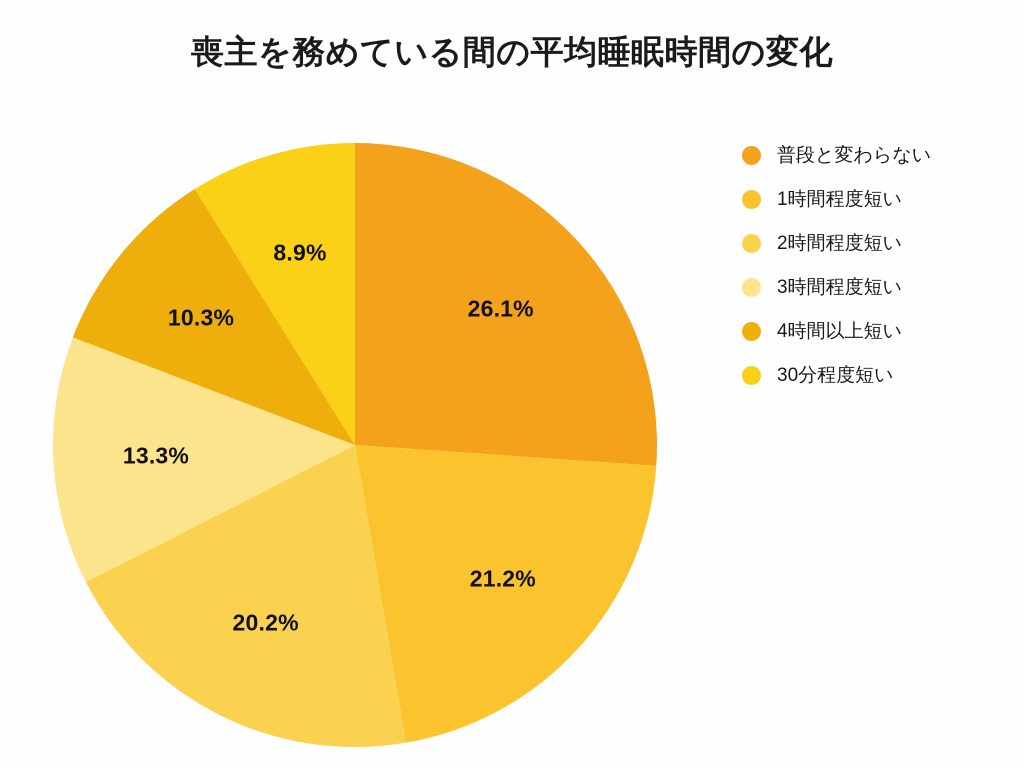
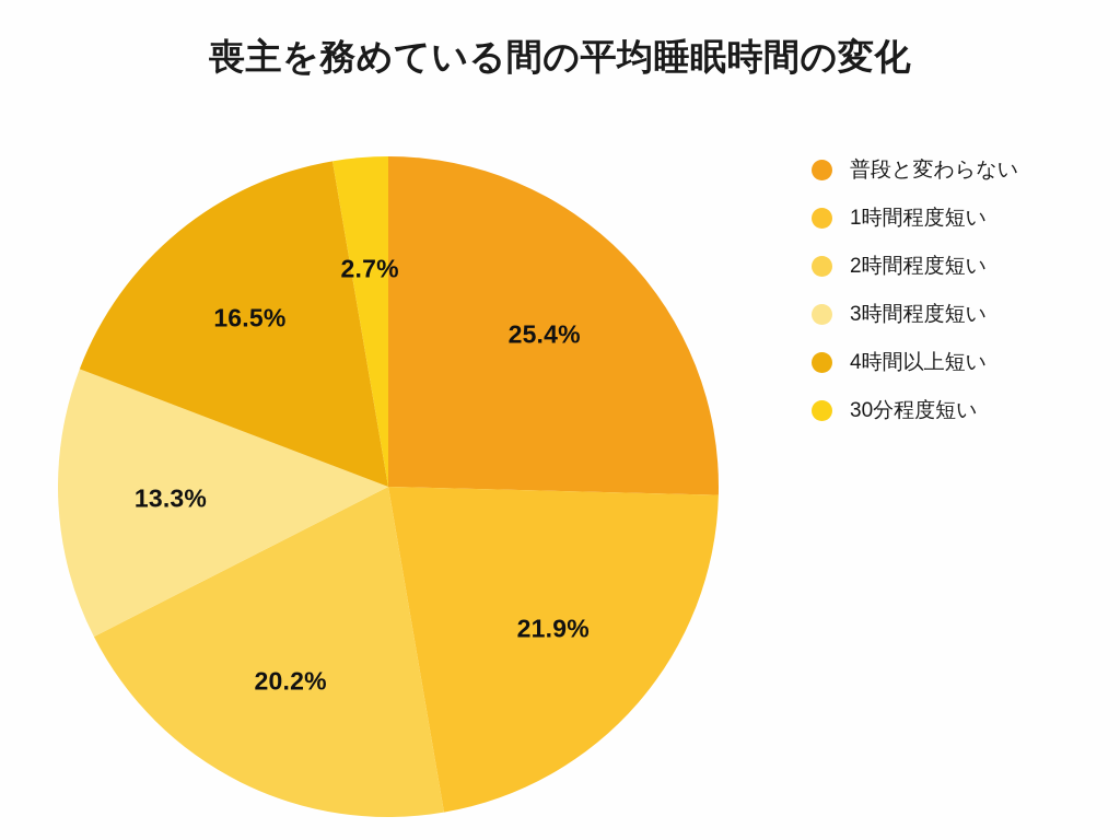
普段と変わらない: 26.1% -> 25.4%
1時間程度短い: 21.2% -> 21.9%
4時間以上短い: 10.3% -> 16.5%
30分程度短い: 8.9% -> 2.7%
